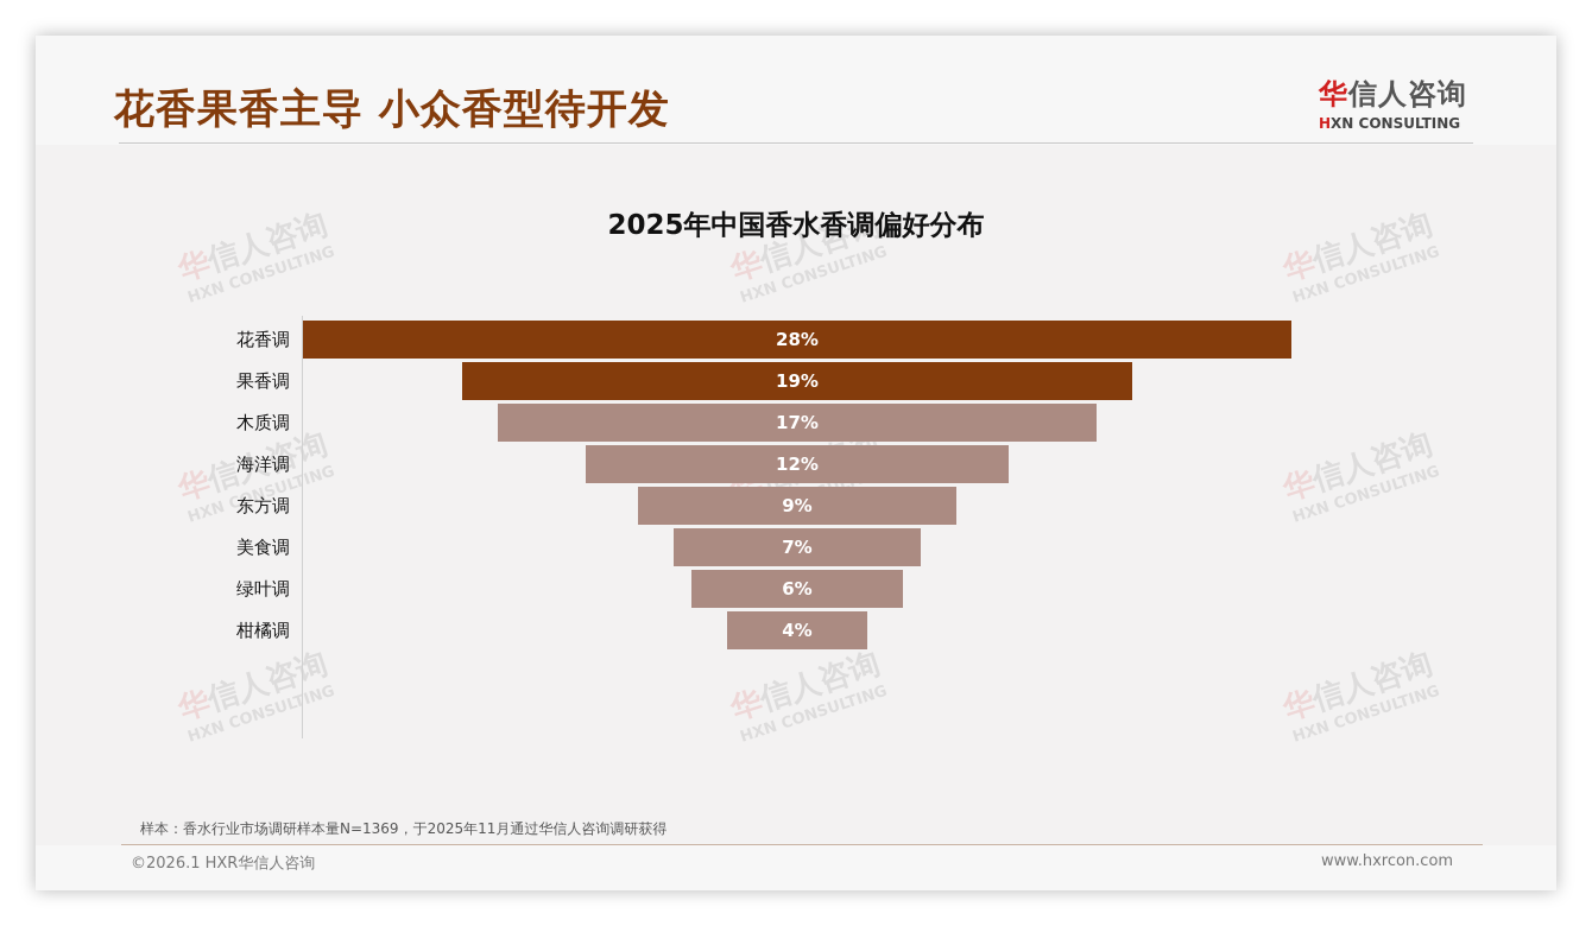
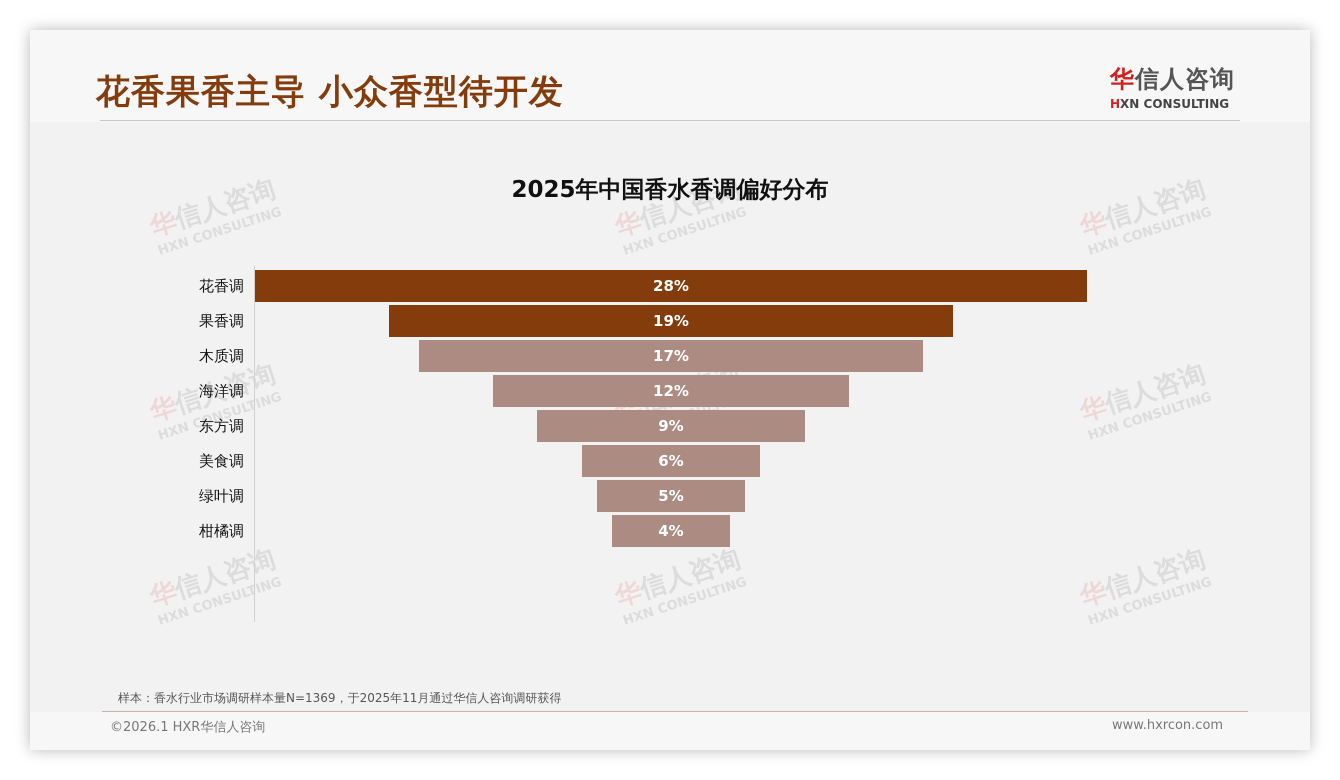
美食调: 7% -> 6%
绿叶调: 6% -> 5%
